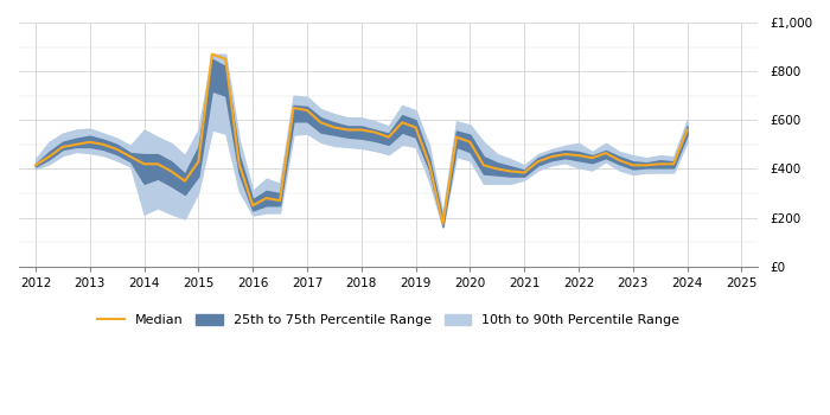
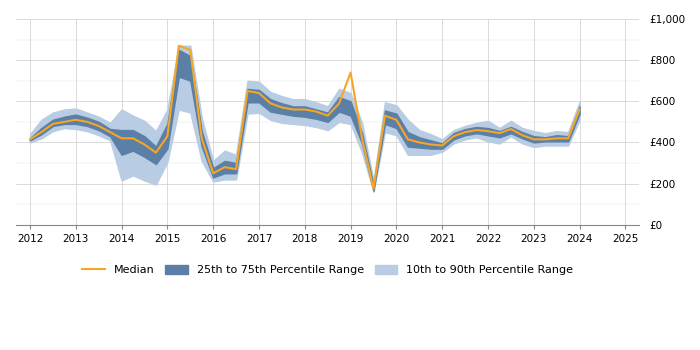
Median/2019: £570 -> £740
